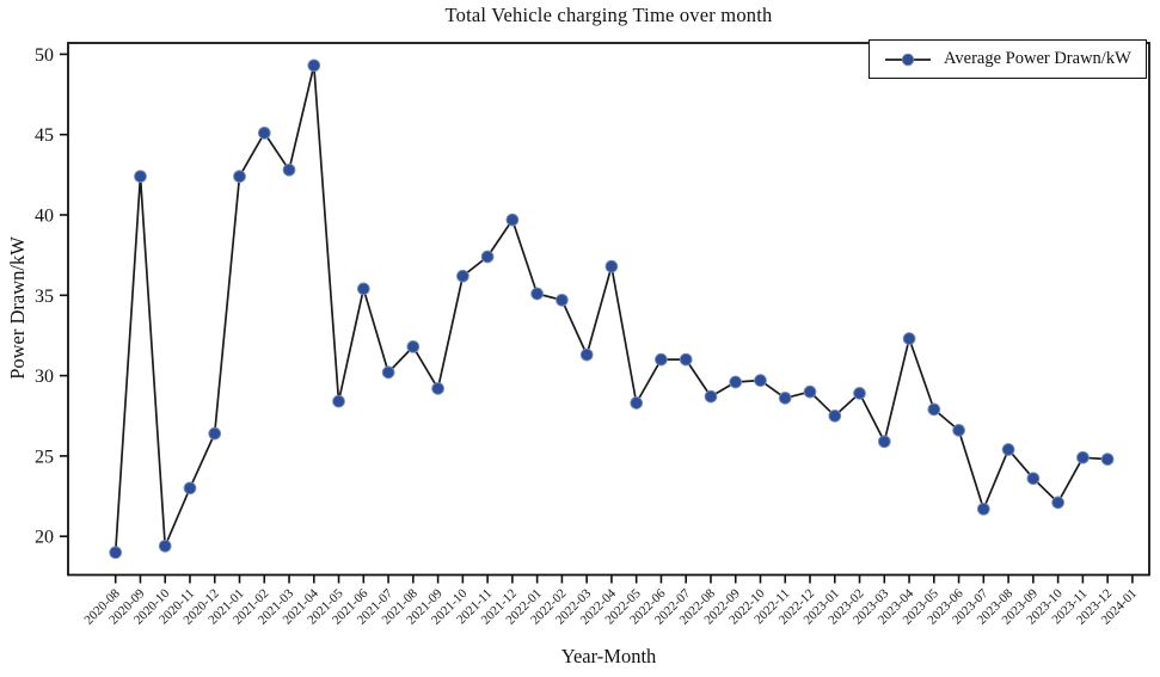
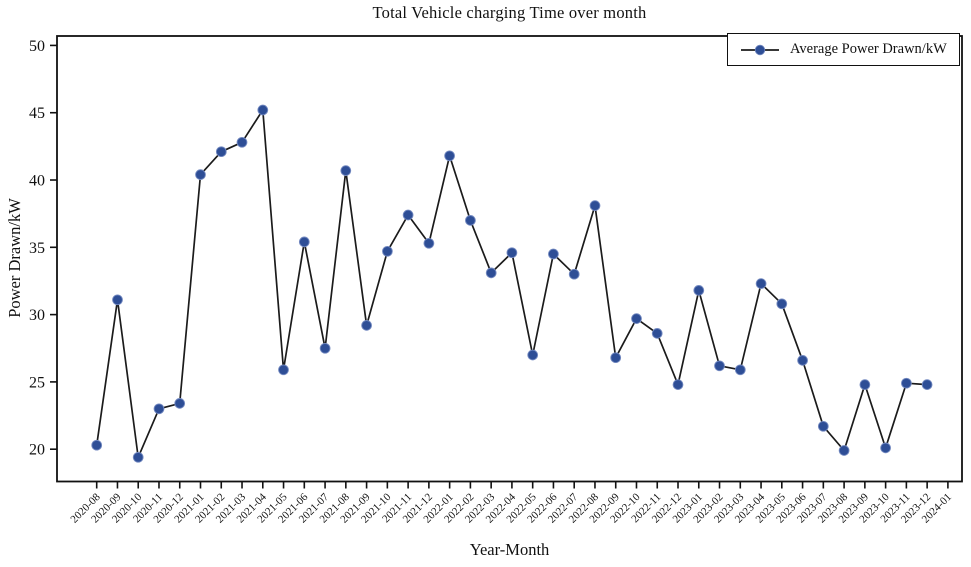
2020-08: 19.0 -> 20.3
2020-09: 42.4 -> 31.1
2020-12: 26.4 -> 23.4
2021-01: 42.4 -> 40.4
2021-02: 45.1 -> 42.1
2021-04: 49.3 -> 45.2
2021-05: 28.4 -> 25.9
2021-07: 30.2 -> 27.5
2021-08: 31.8 -> 40.7
2021-10: 36.2 -> 34.7
2021-12: 39.7 -> 35.3
2022-01: 35.1 -> 41.8
2022-02: 34.7 -> 37.0
2022-03: 31.3 -> 33.1
2022-04: 36.8 -> 34.6
2022-05: 28.3 -> 27.0
2022-06: 31.0 -> 34.5
2022-07: 31.0 -> 33.0
2022-08: 28.7 -> 38.1
2022-09: 29.6 -> 26.8
2022-12: 29.0 -> 24.8
2023-01: 27.5 -> 31.8
2023-02: 28.9 -> 26.2
2023-05: 27.9 -> 30.8
2023-08: 25.4 -> 19.9
2023-09: 23.6 -> 24.8
2023-10: 22.1 -> 20.1
